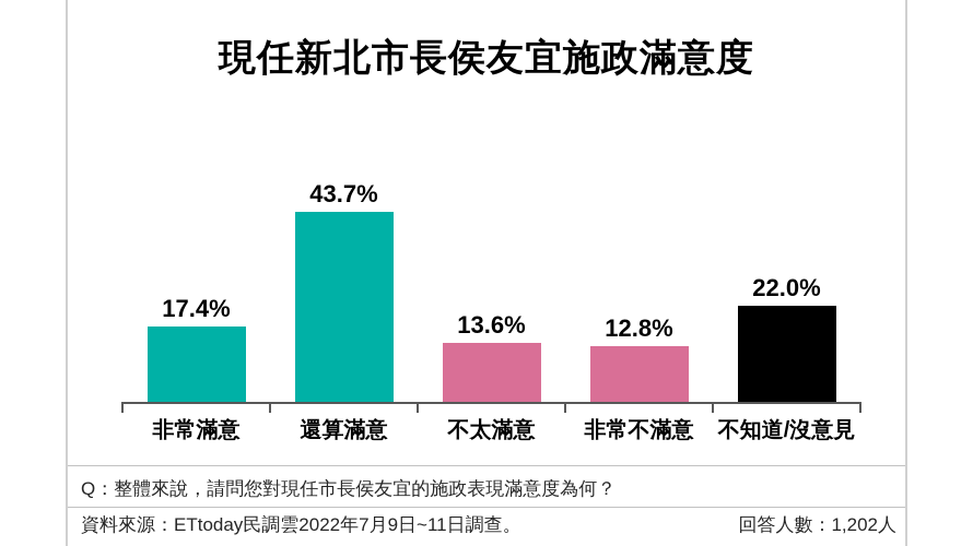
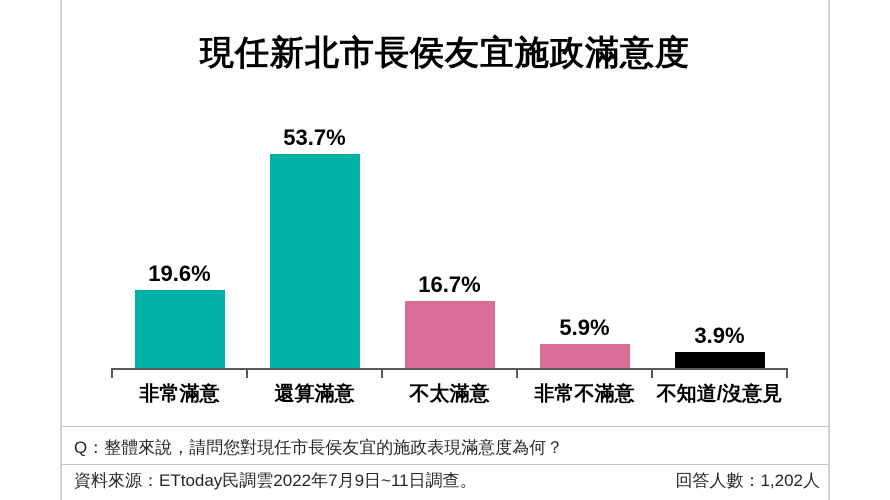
非常滿意: 17.4% -> 19.6%
還算滿意: 43.7% -> 53.7%
不太滿意: 13.6% -> 16.7%
非常不滿意: 12.8% -> 5.9%
不知道/沒意見: 22.0% -> 3.9%
